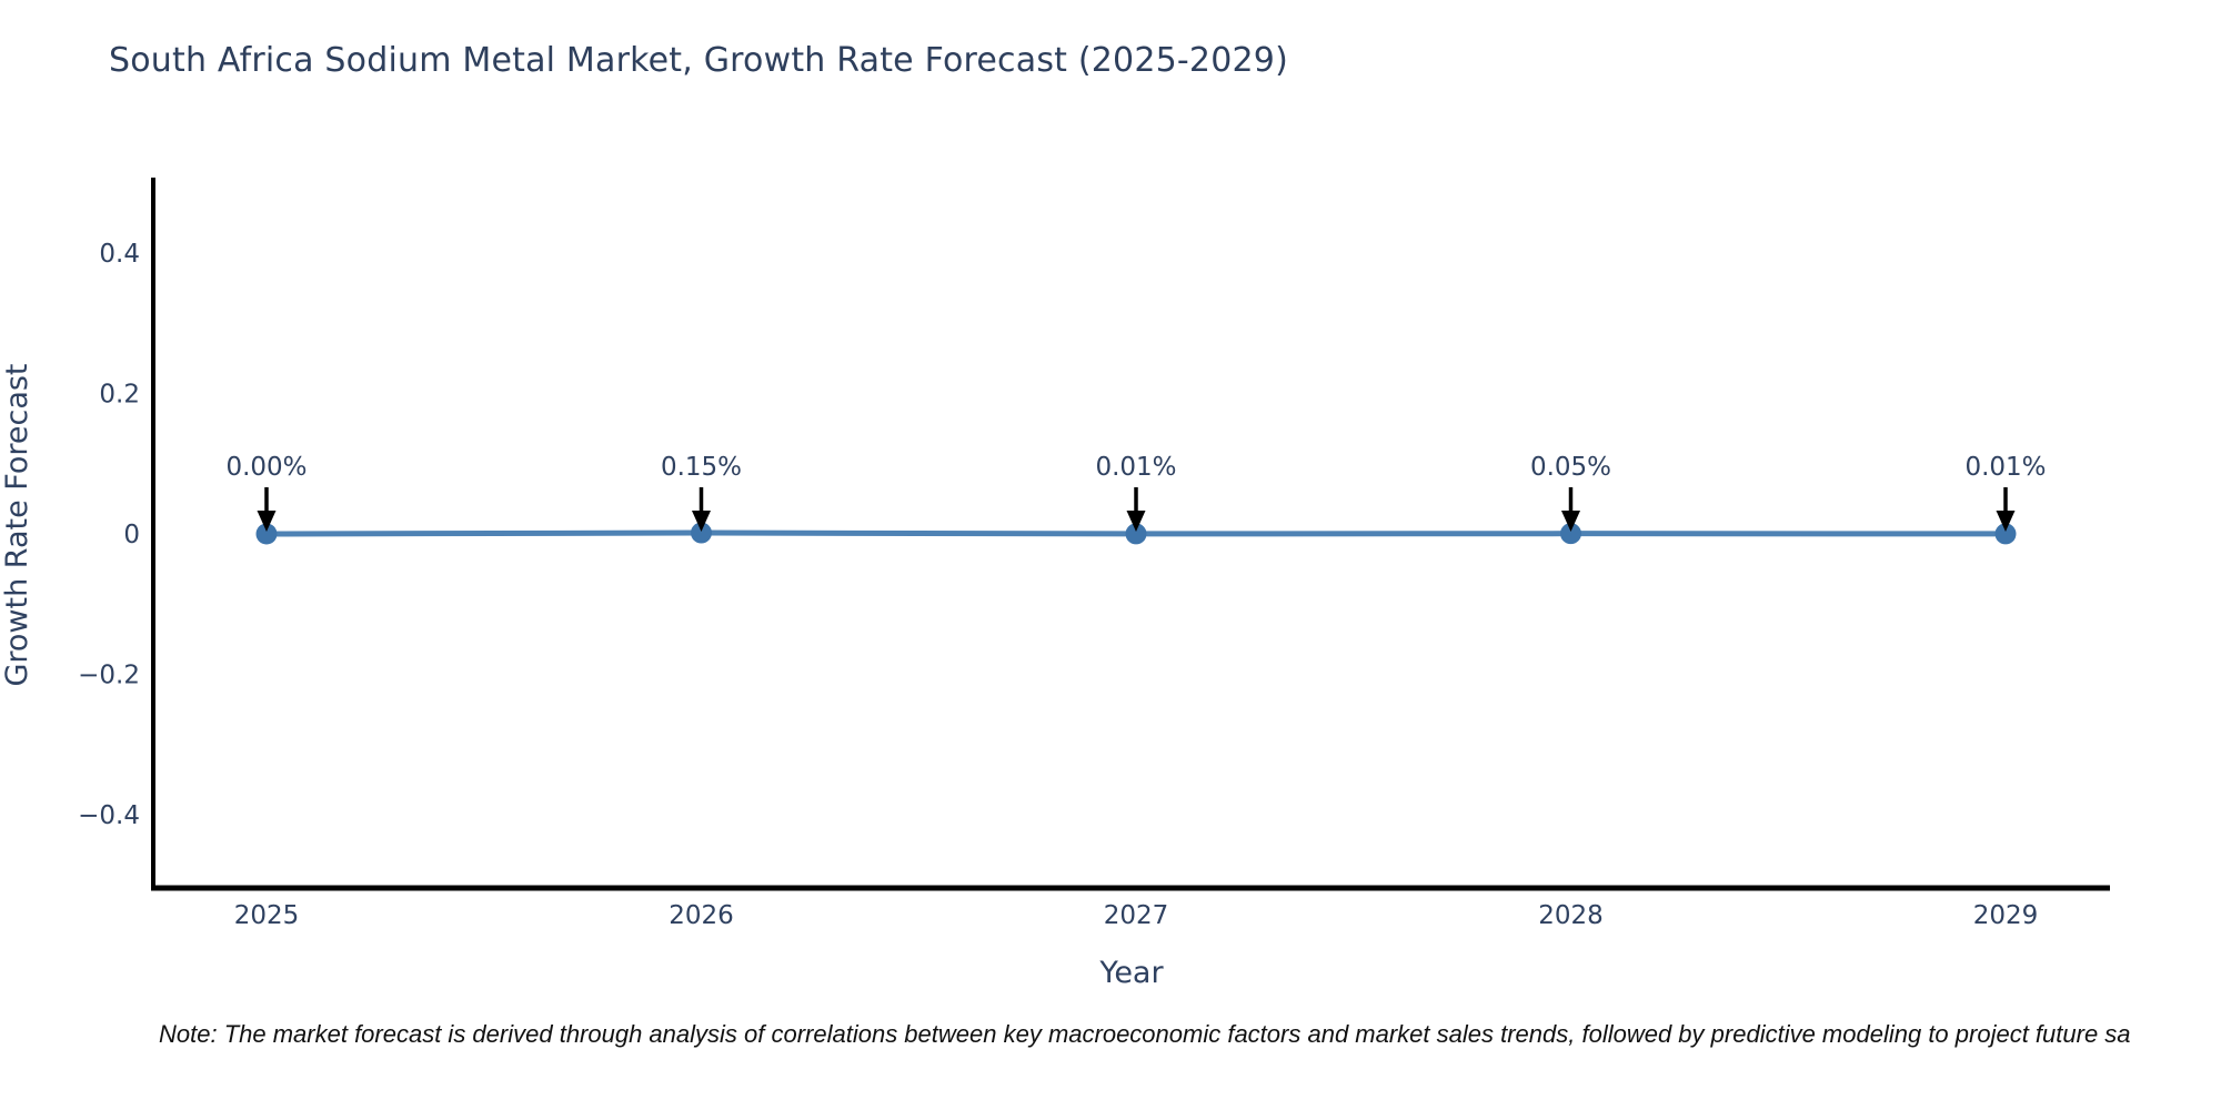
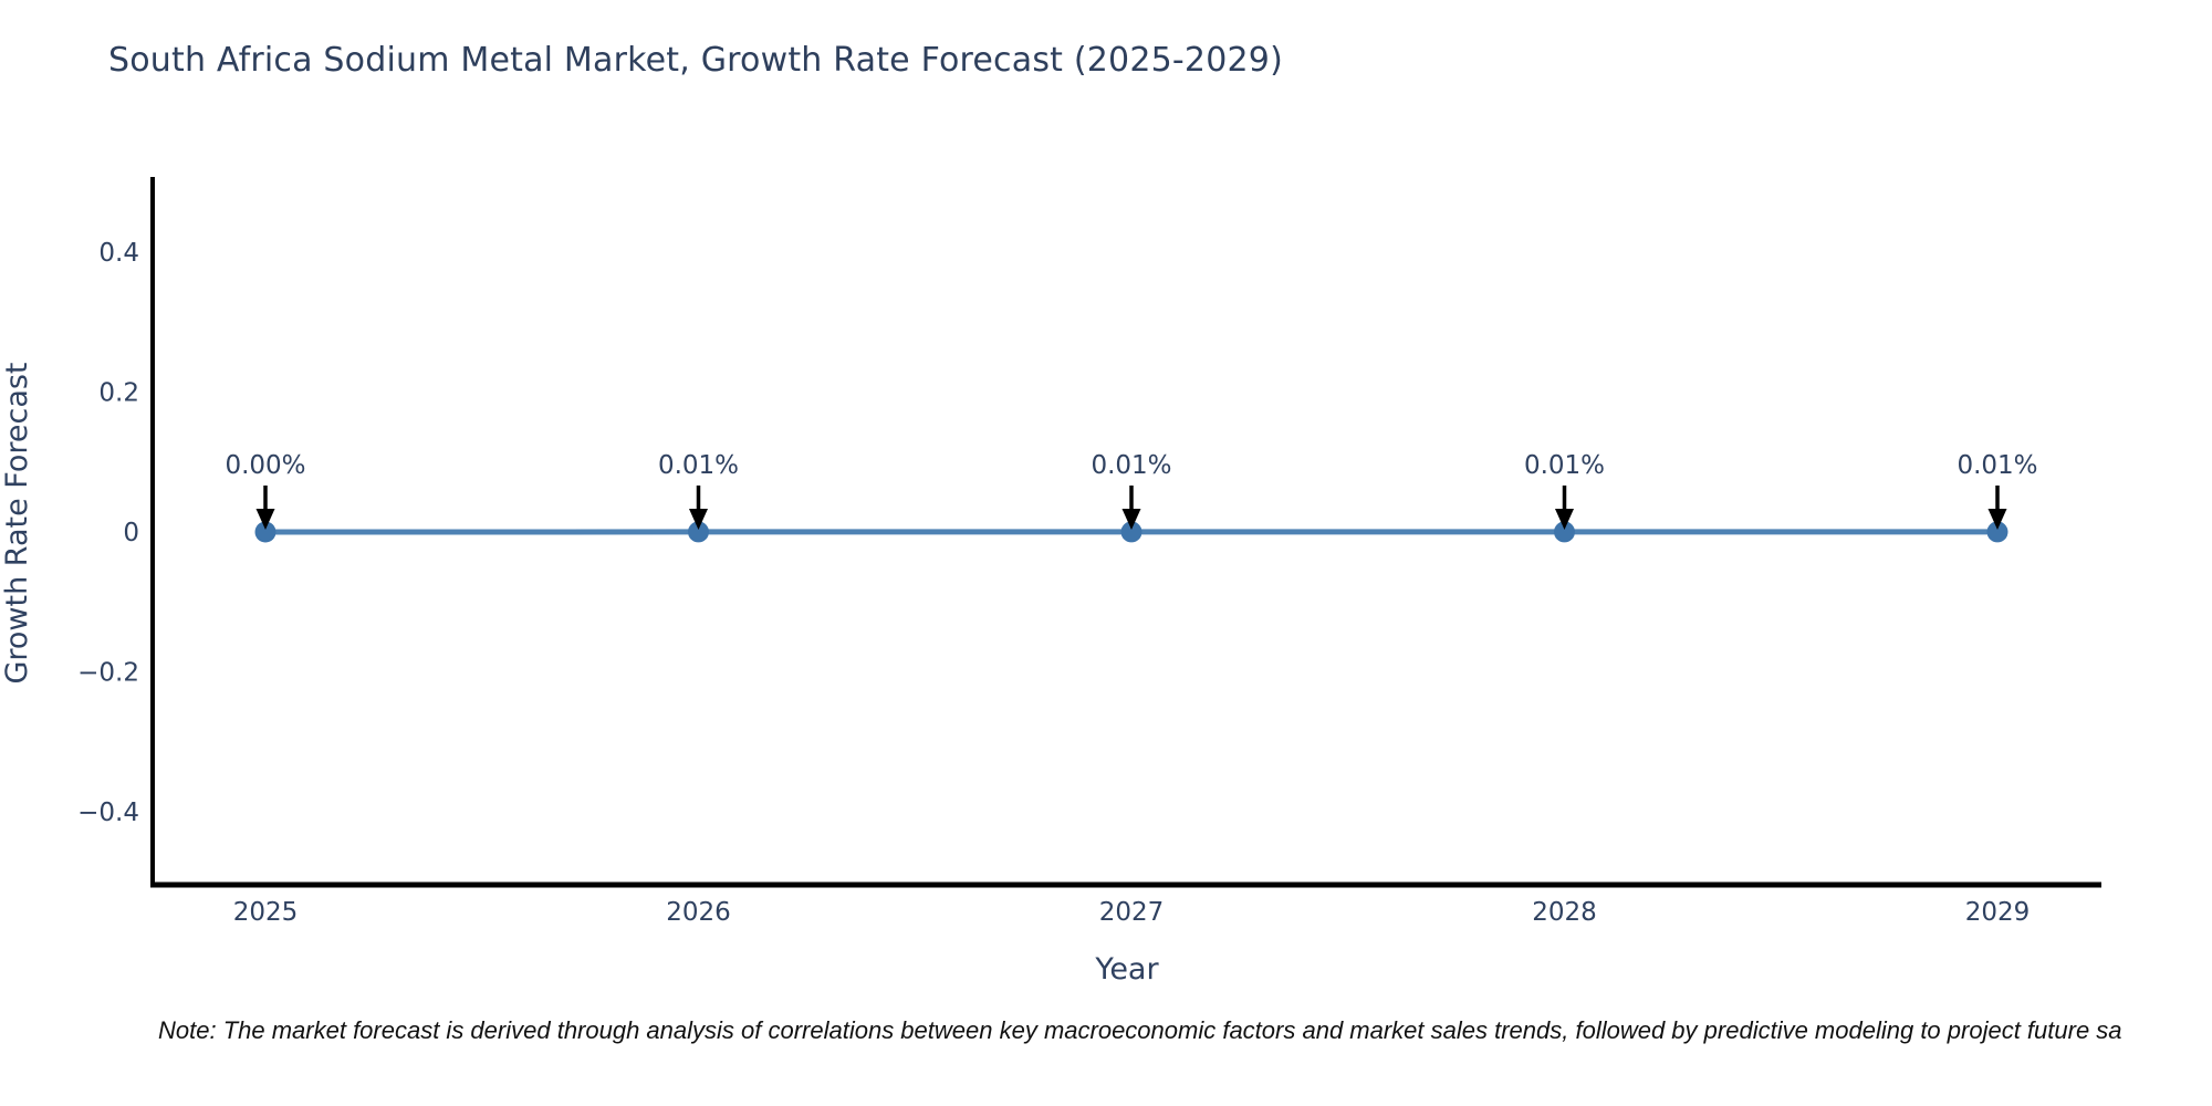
2026: 0.15% -> 0.01%
2028: 0.05% -> 0.01%
